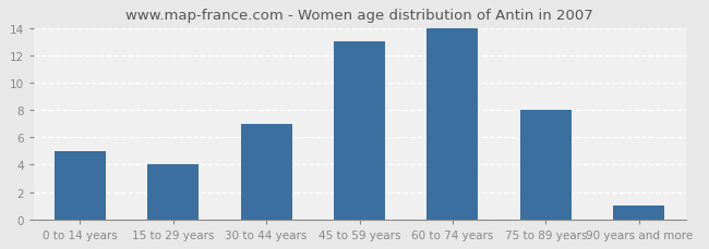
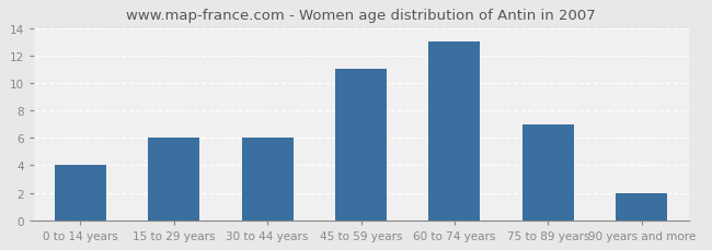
0 to 14 years: 5 -> 4
15 to 29 years: 4 -> 6
30 to 44 years: 7 -> 6
45 to 59 years: 13 -> 11
60 to 74 years: 14 -> 13
75 to 89 years: 8 -> 7
90 years and more: 1 -> 2
